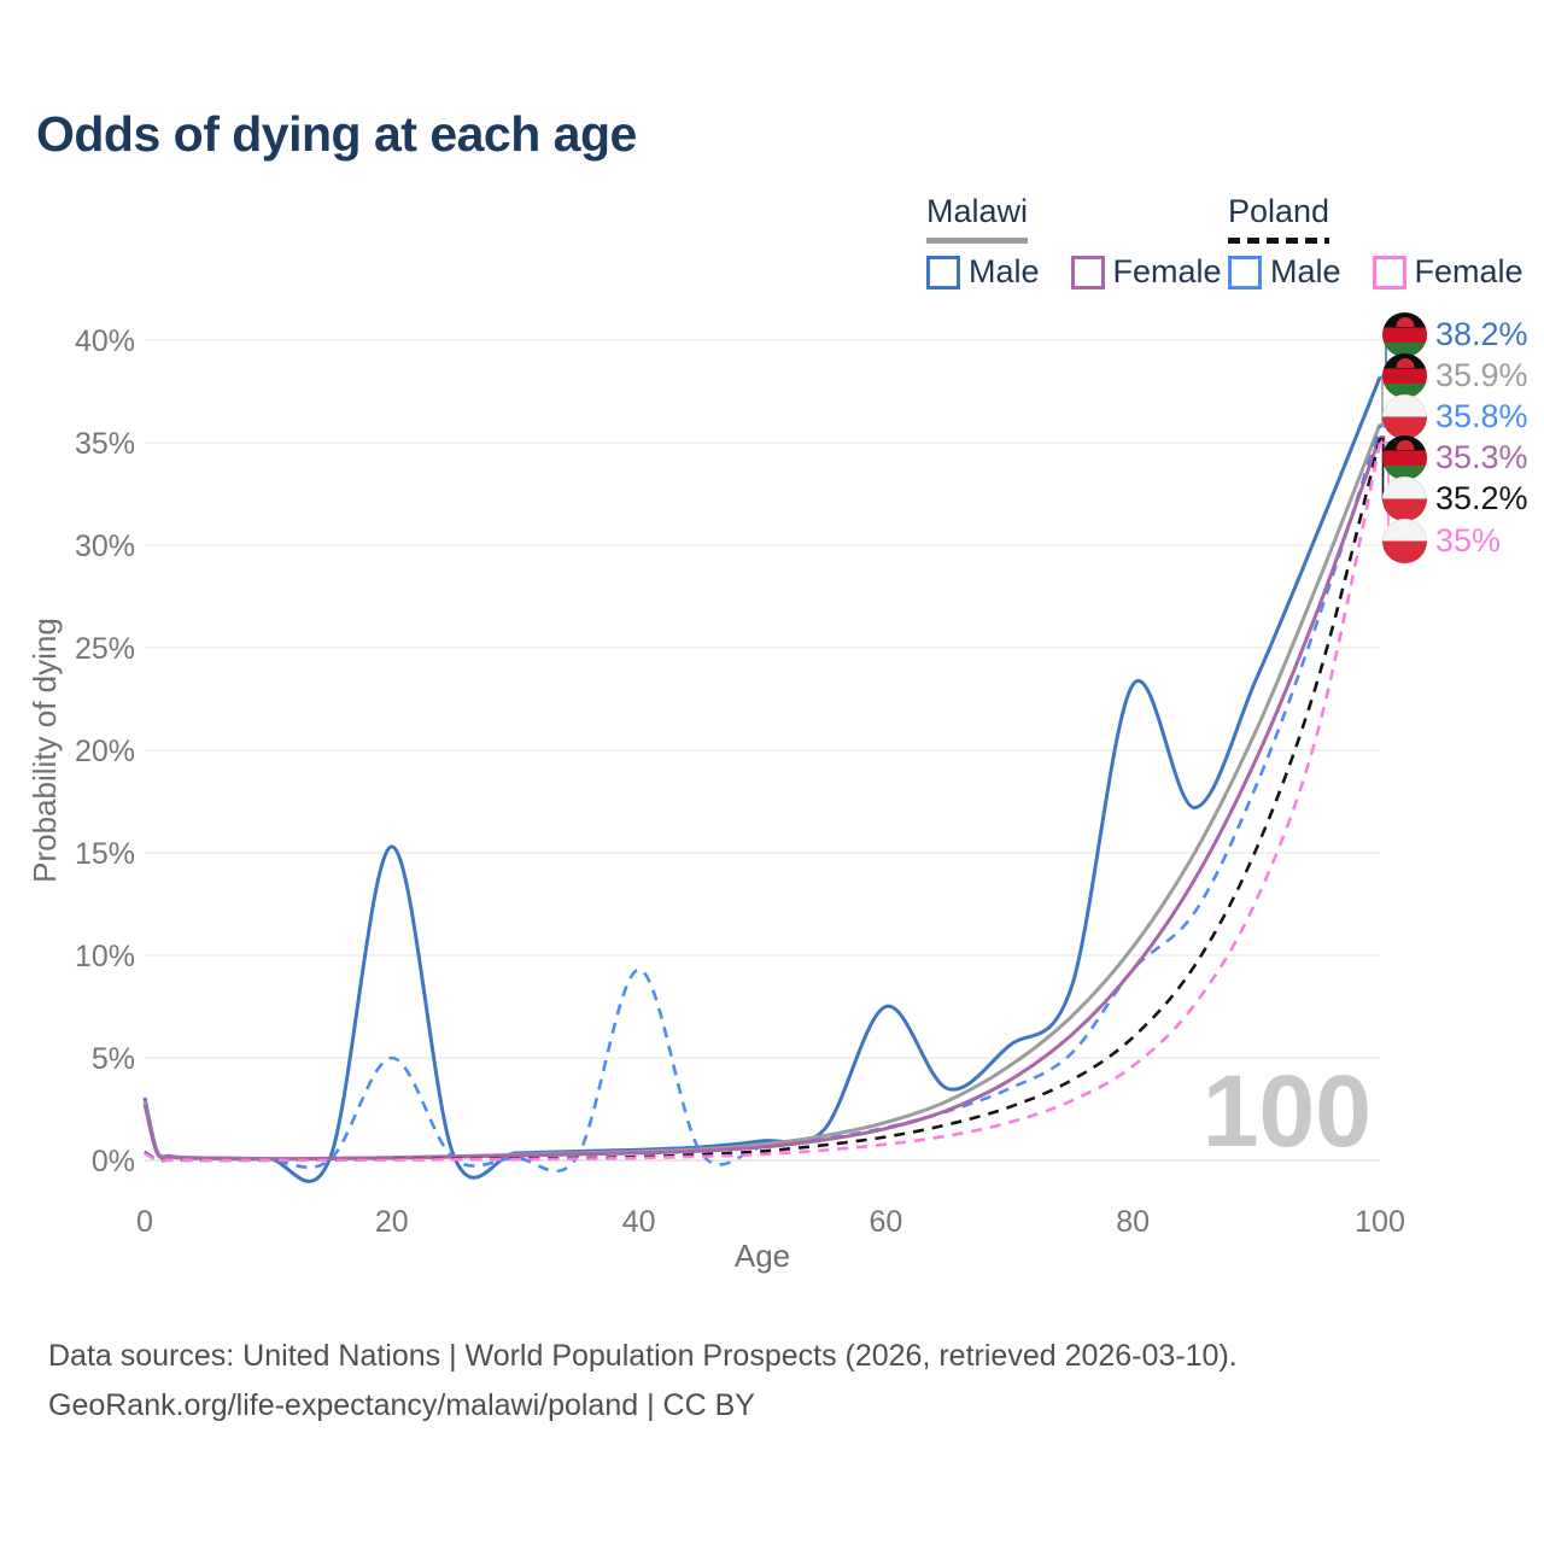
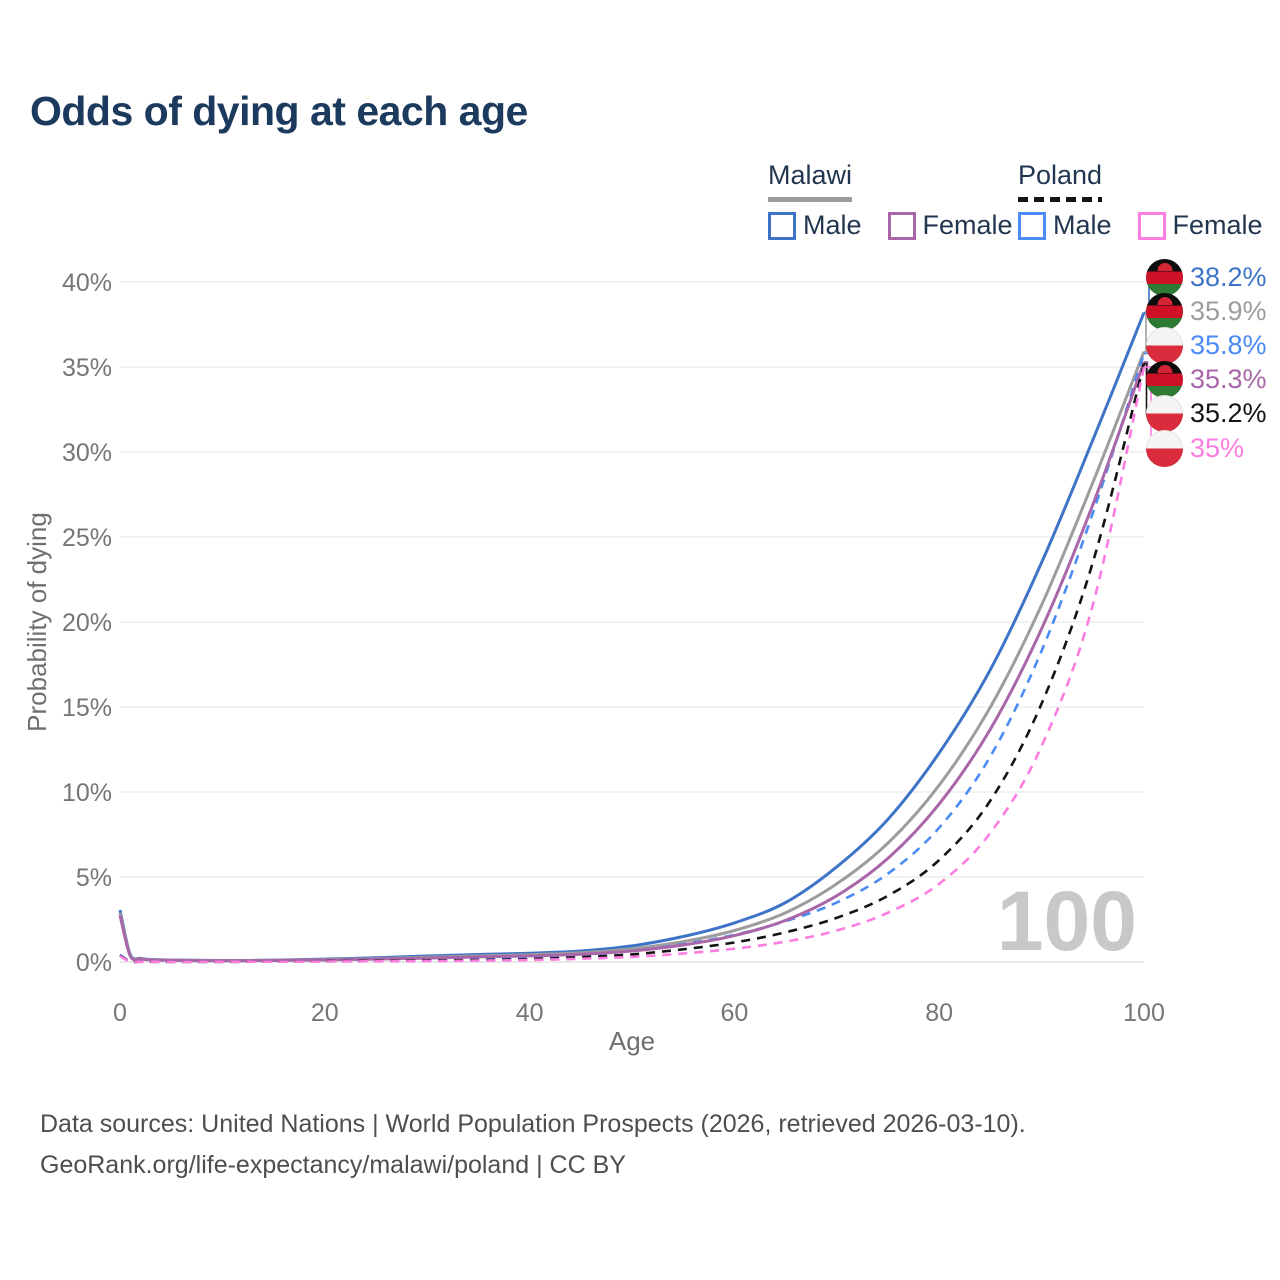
Malawi Male/20: 15.3% -> 0.2%
Poland Male/20: 5.0% -> 0.1%
Poland Male/40: 9.3% -> 0.2%
Malawi Male/60: 7.5% -> 2.3%
Malawi Male/80: 23.2% -> 12.3%
Poland Male/80: 9.3% -> 7.9%
